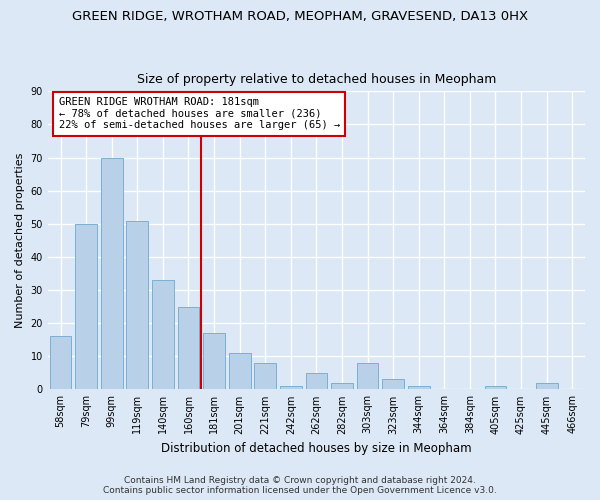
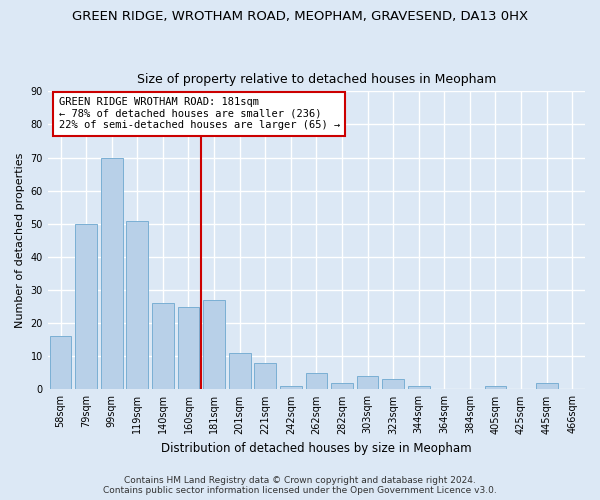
140sqm: 33 -> 26
181sqm: 17 -> 27
303sqm: 8 -> 4
